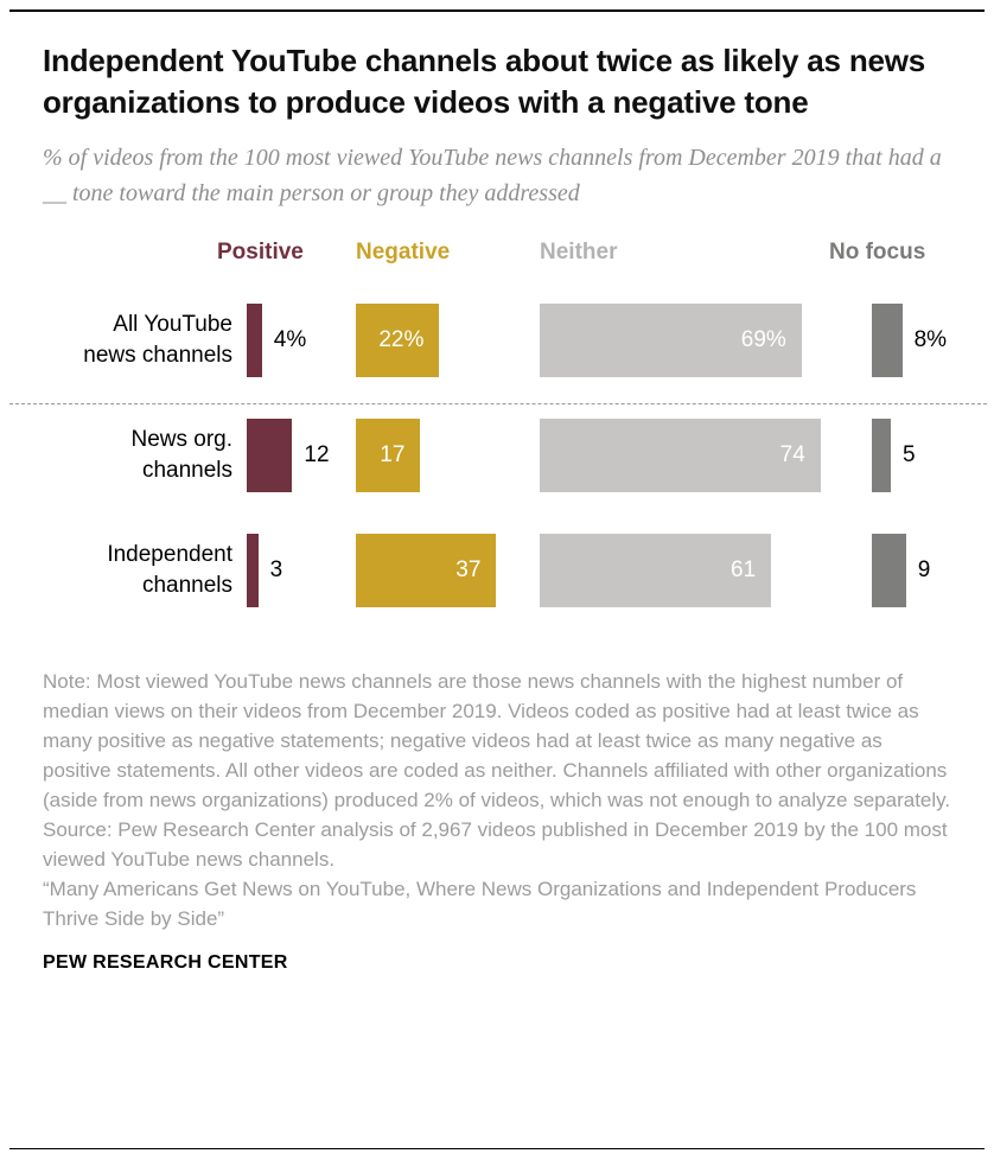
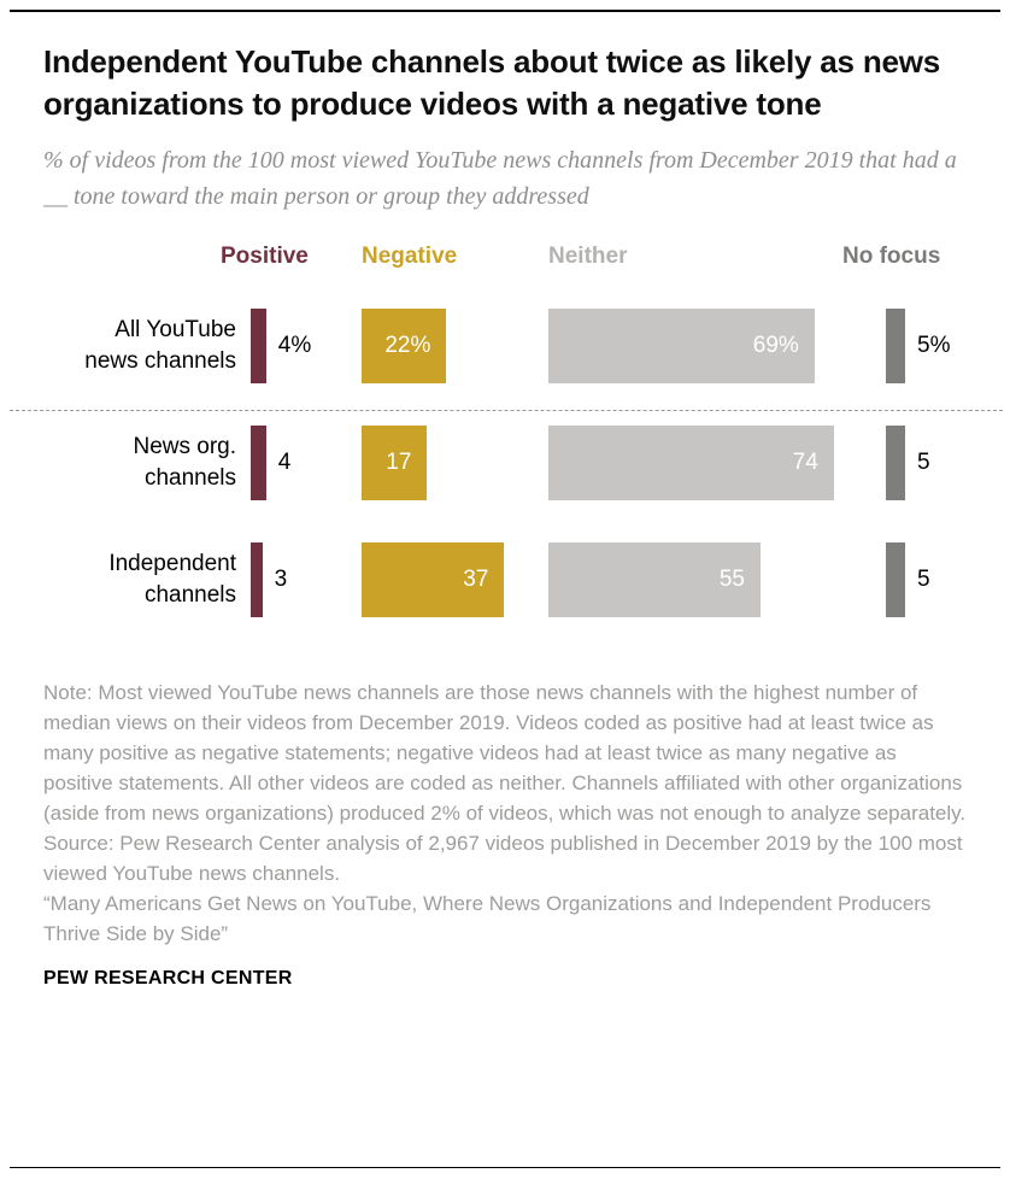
No focus/All YouTube news channels: 8% -> 5%
Positive/News org. channels: 12 -> 4
Neither/Independent channels: 61 -> 55
No focus/Independent channels: 9 -> 5
